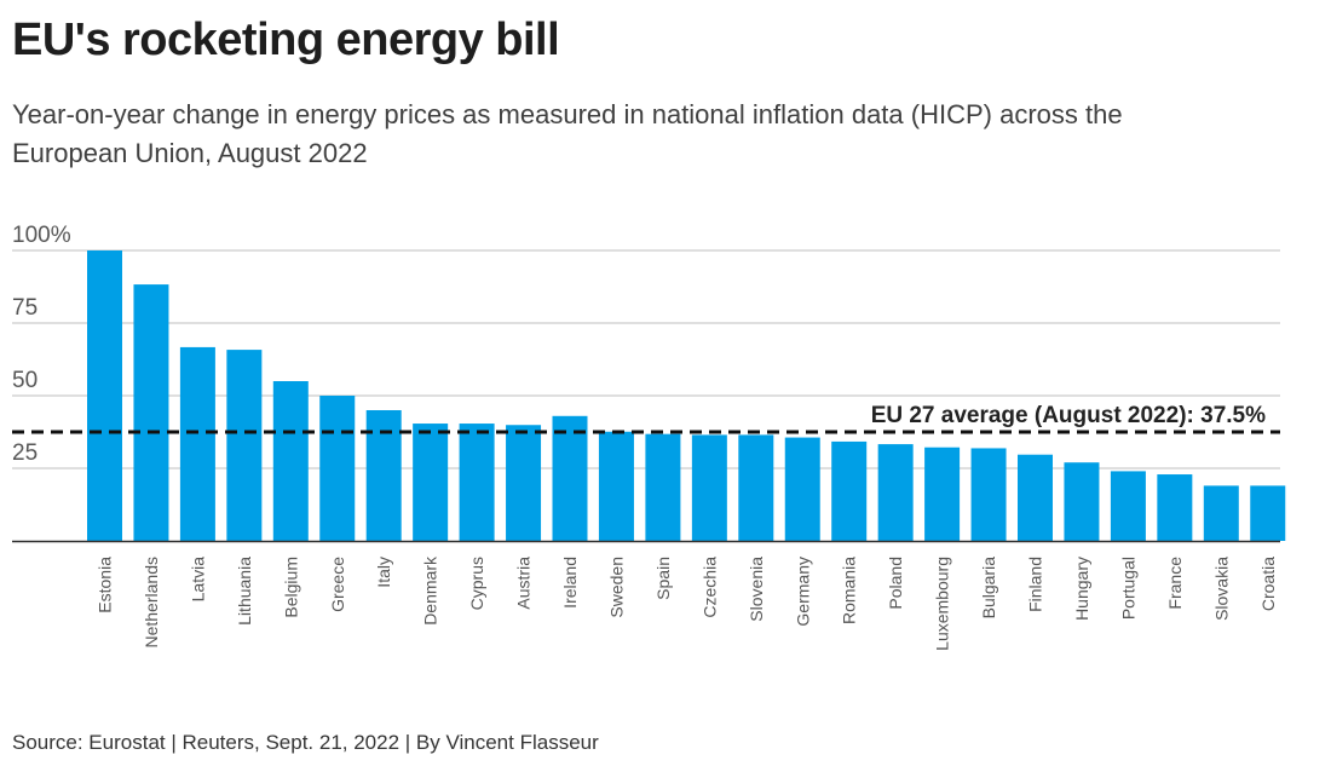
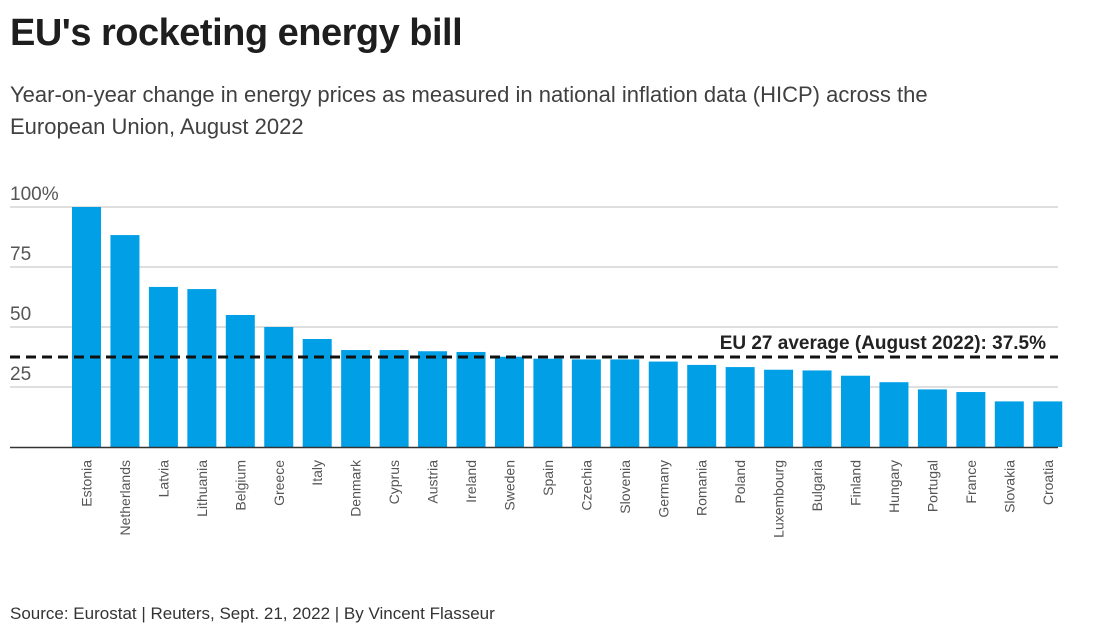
Ireland: 43% -> 40%
